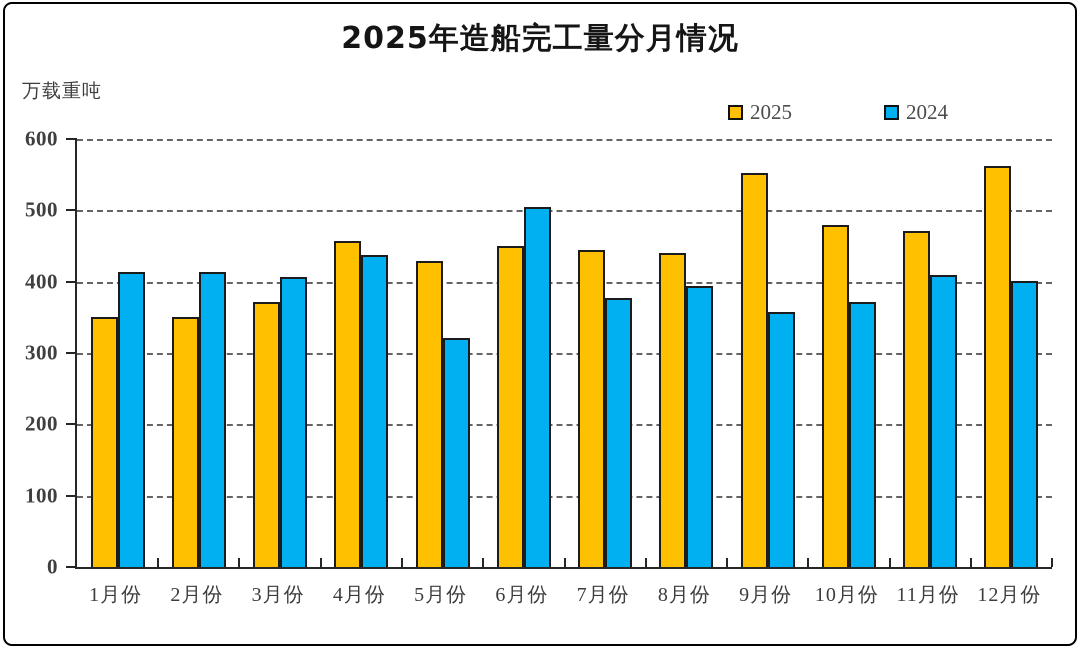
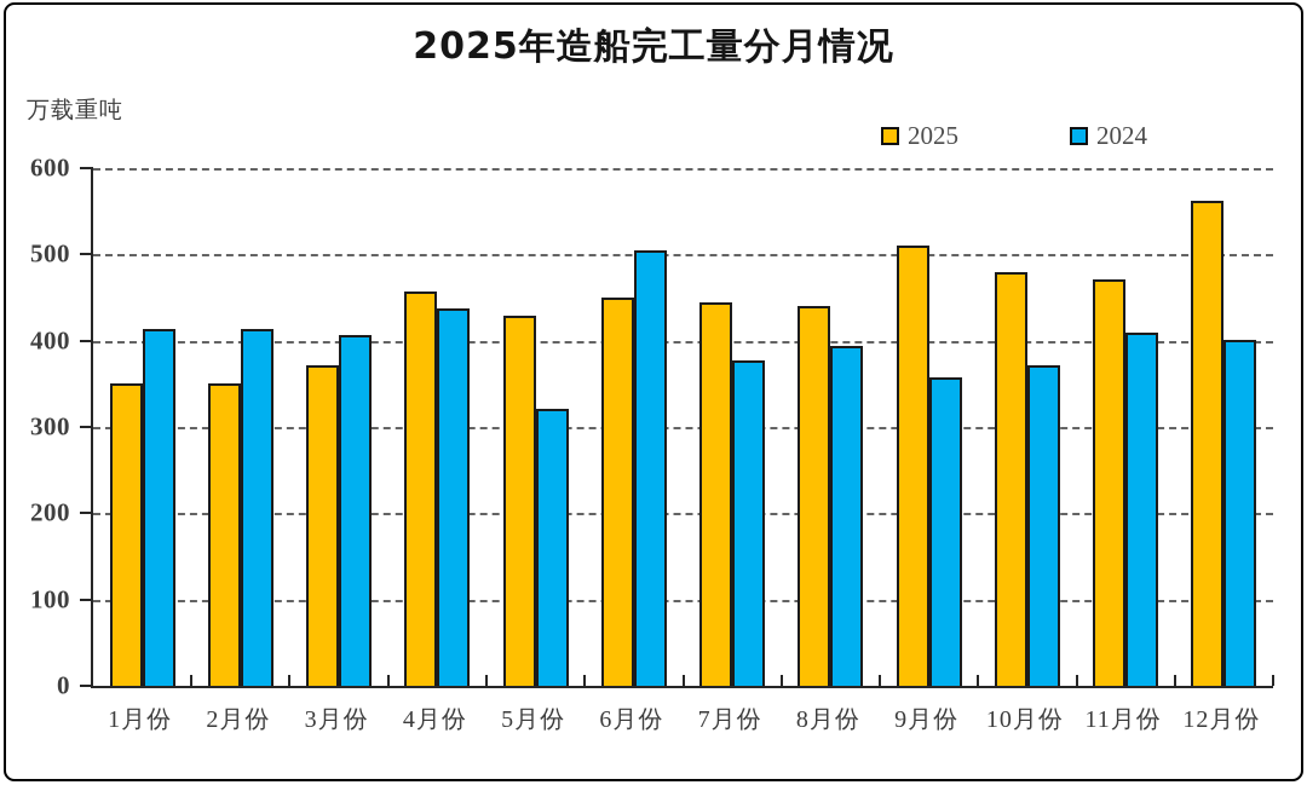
2025/9月份: 550 -> 510
